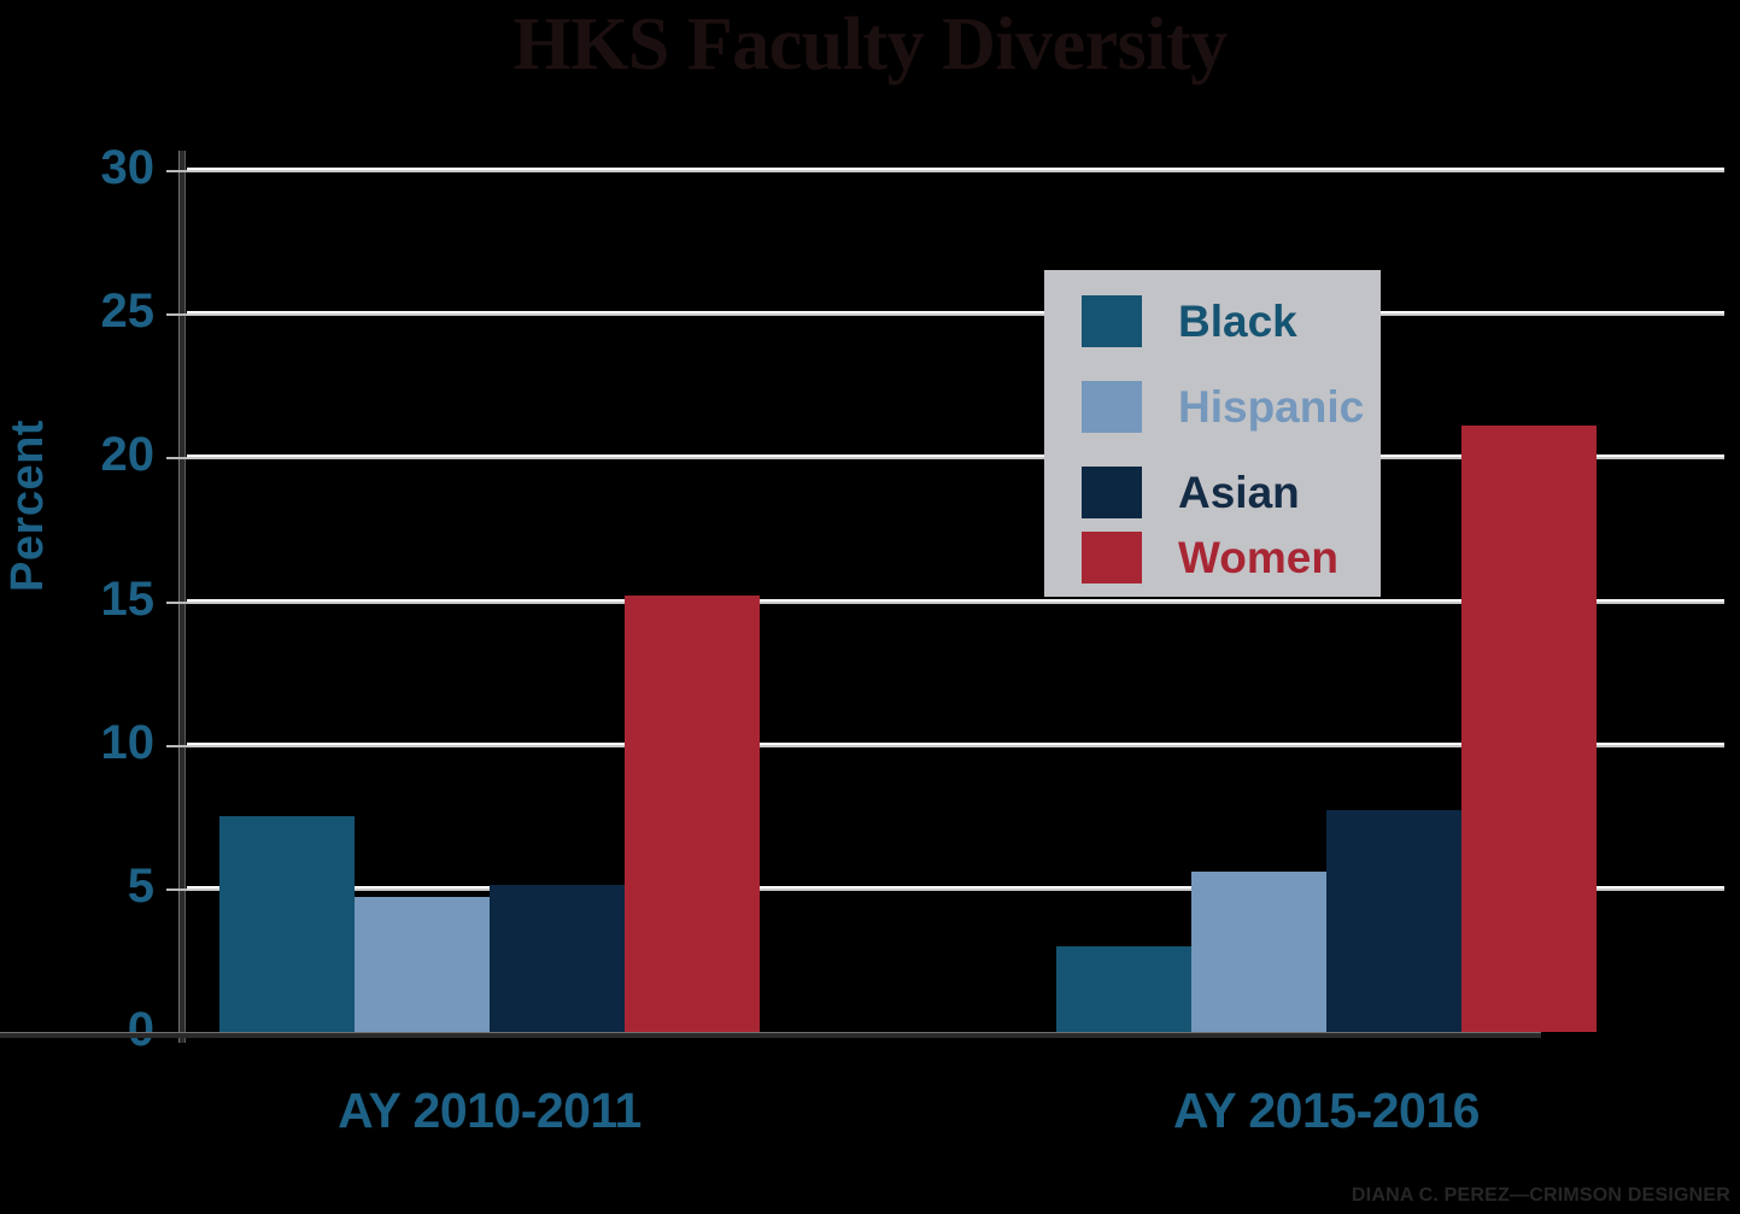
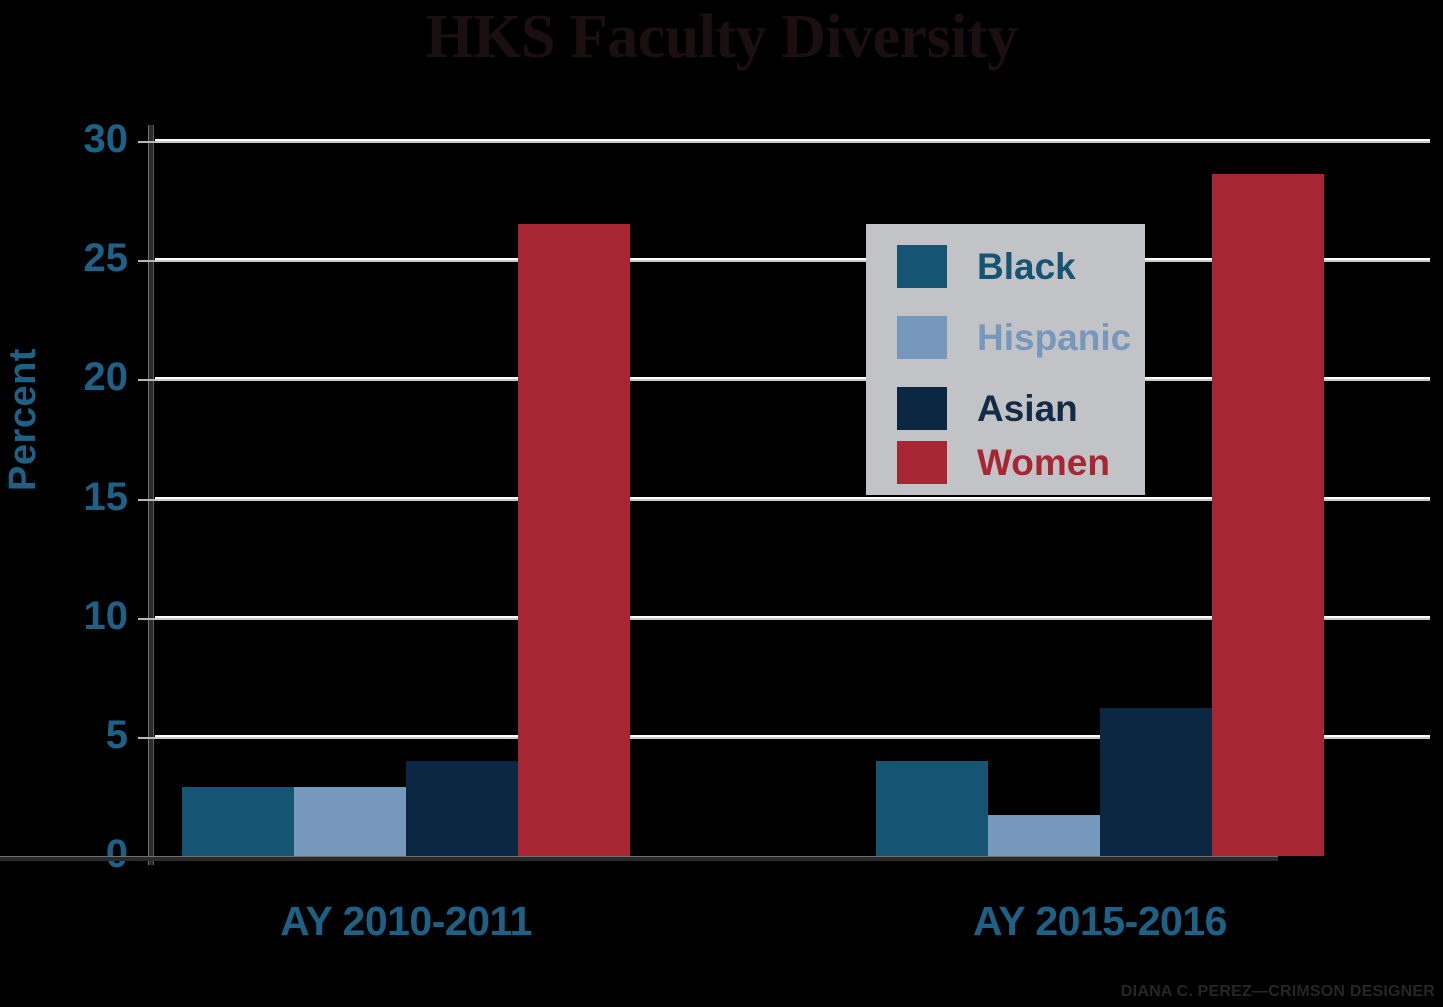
Black/AY 2010-2011: 7.5 -> 2.9
Hispanic/AY 2010-2011: 4.7 -> 2.9
Asian/AY 2010-2011: 5.1 -> 4.0
Women/AY 2010-2011: 15.2 -> 26.5
Black/AY 2015-2016: 3.0 -> 4.0
Hispanic/AY 2015-2016: 5.6 -> 1.7
Asian/AY 2015-2016: 7.7 -> 6.2
Women/AY 2015-2016: 21.1 -> 28.6
